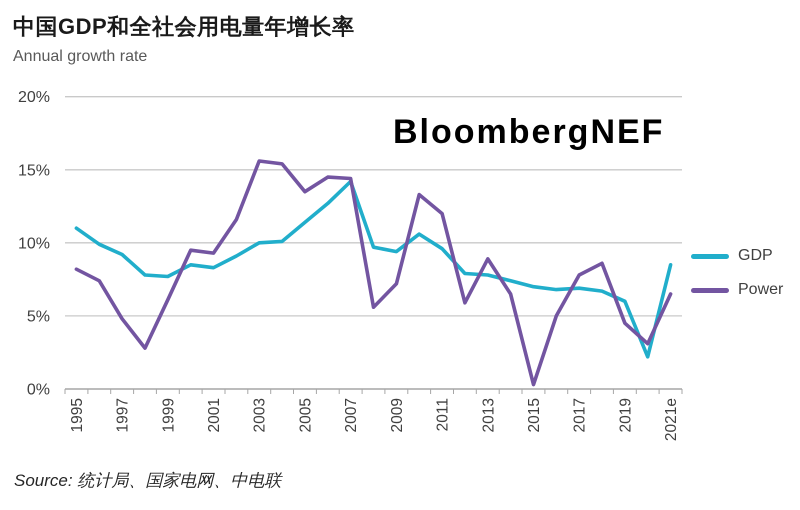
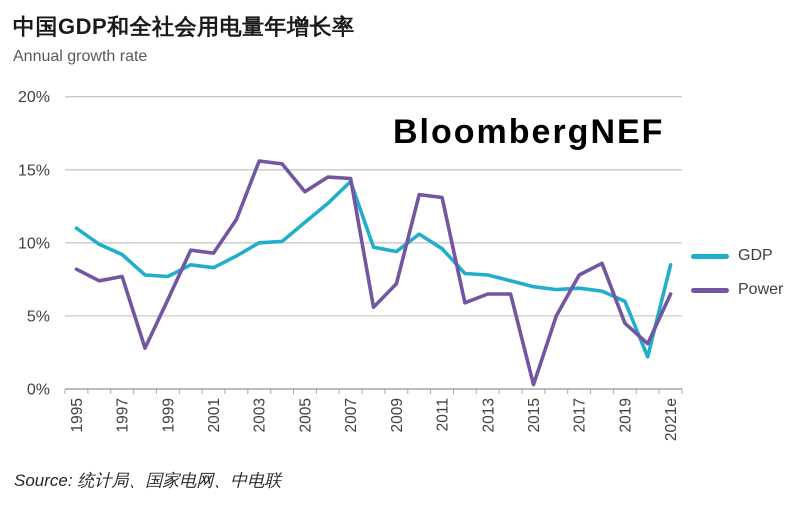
Power/1997: 4.8% -> 7.7%
Power/2011: 12.0% -> 13.1%
Power/2013: 8.9% -> 6.5%
